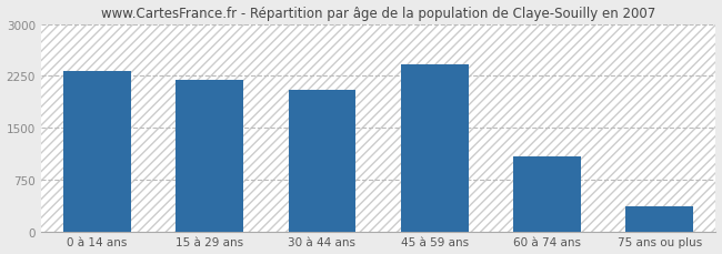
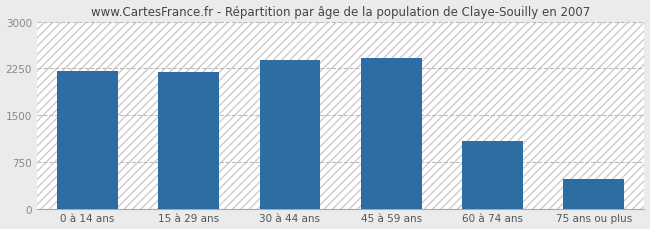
0 à 14 ans: 2320 -> 2200
30 à 44 ans: 2040 -> 2380
75 ans ou plus: 360 -> 480
